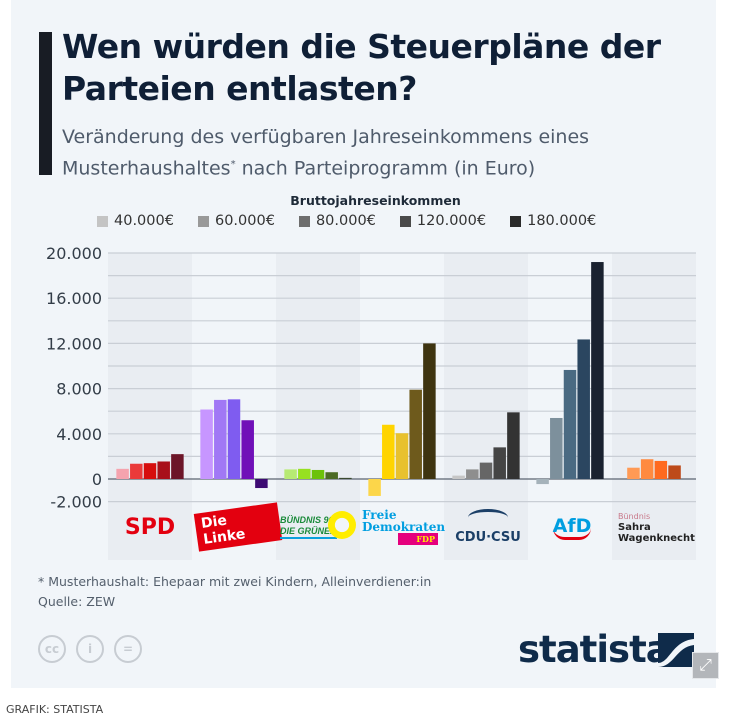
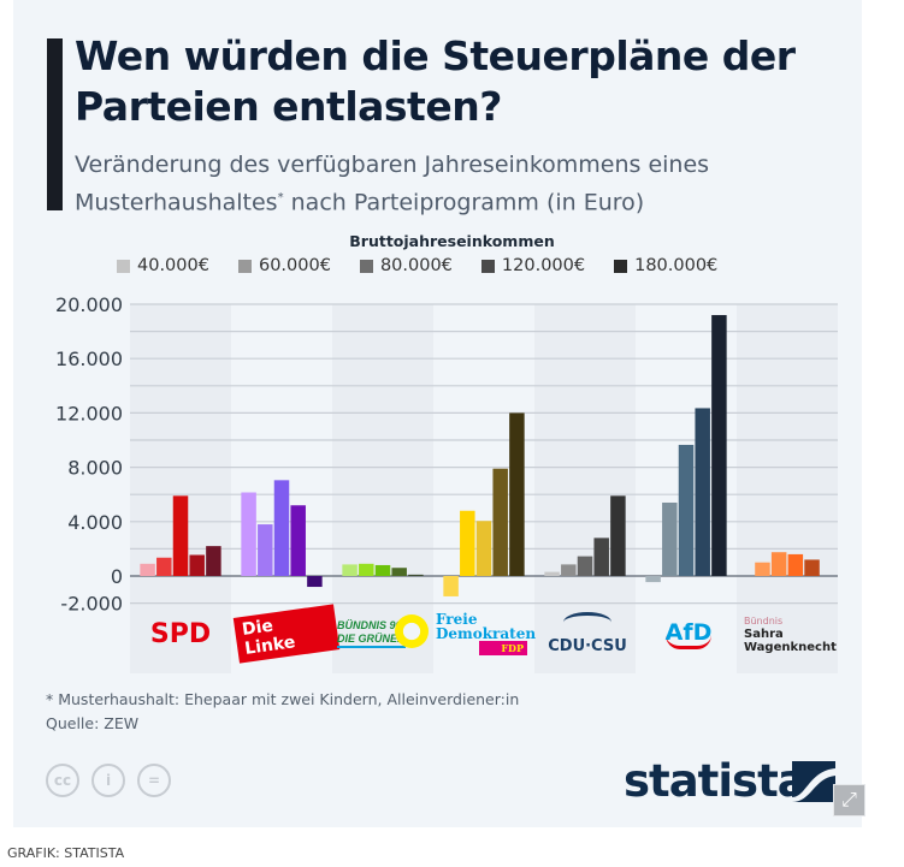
80.000€/SPD: 1400 -> 5900
60.000€/Die Linke: 7000 -> 3800
